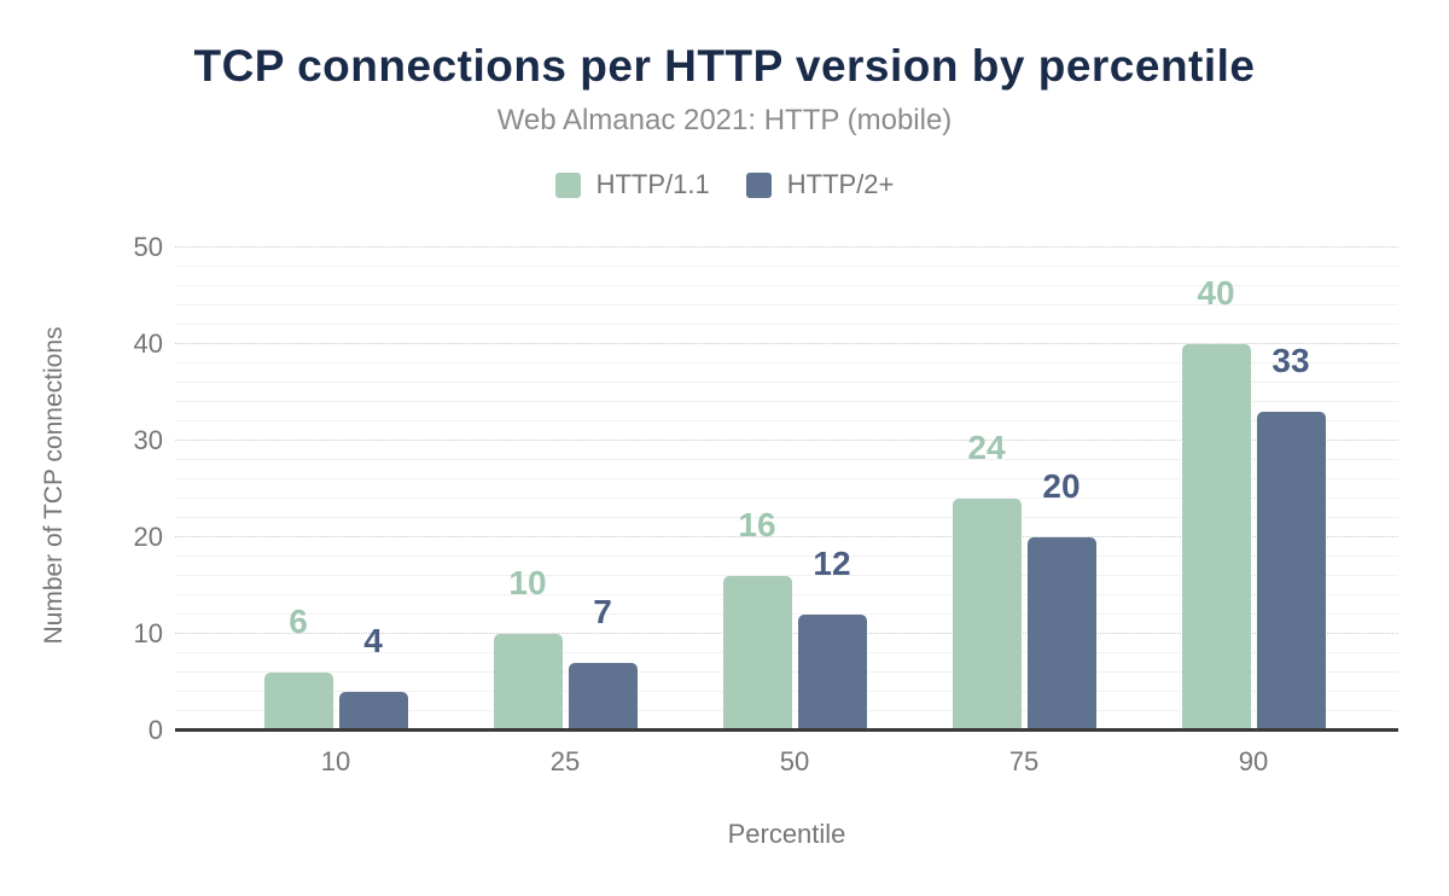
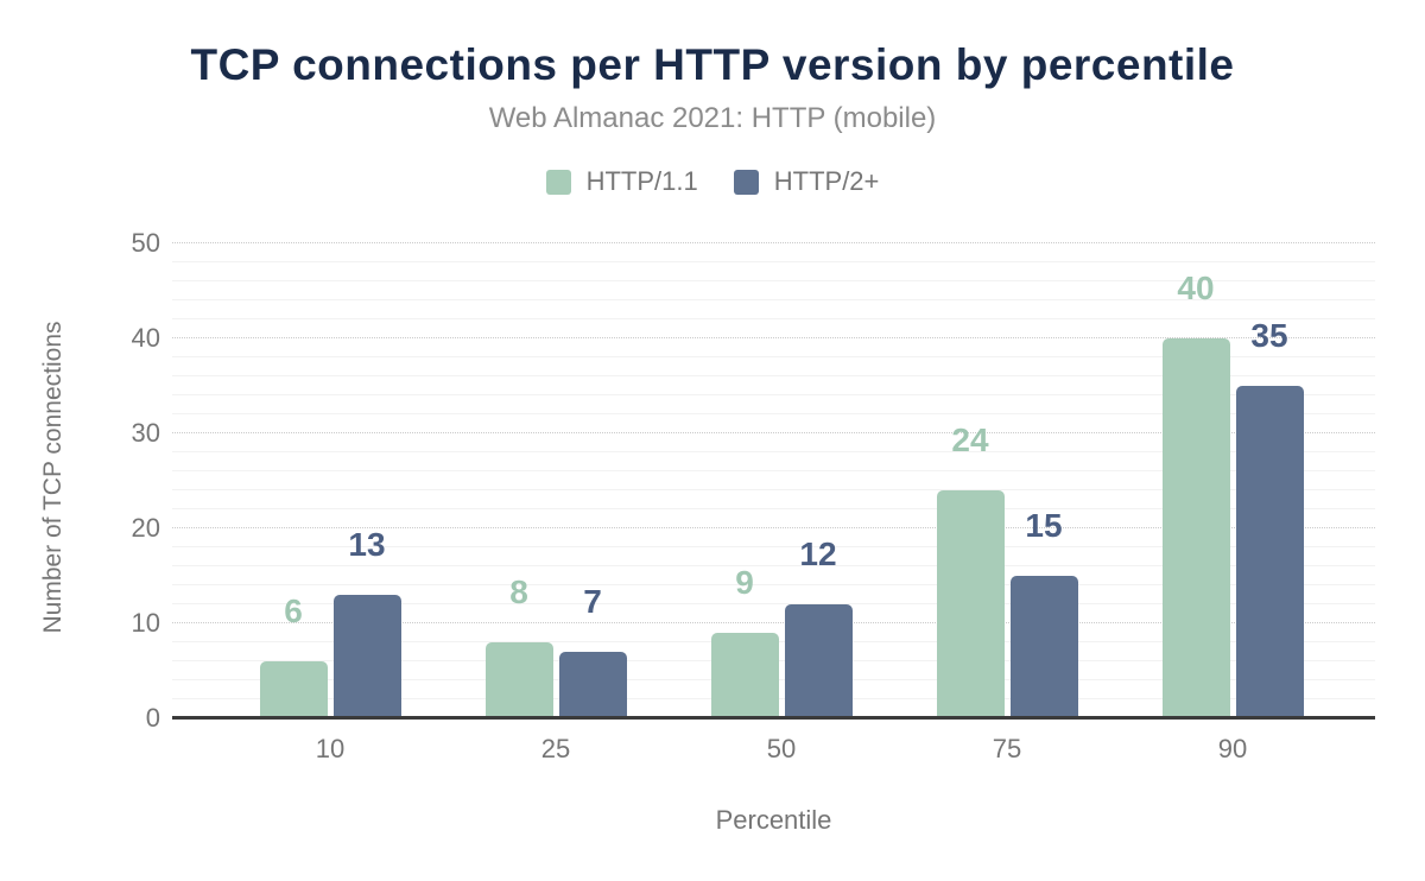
HTTP/2+/10: 4 -> 13
HTTP/1.1/25: 10 -> 8
HTTP/1.1/50: 16 -> 9
HTTP/2+/75: 20 -> 15
HTTP/2+/90: 33 -> 35
